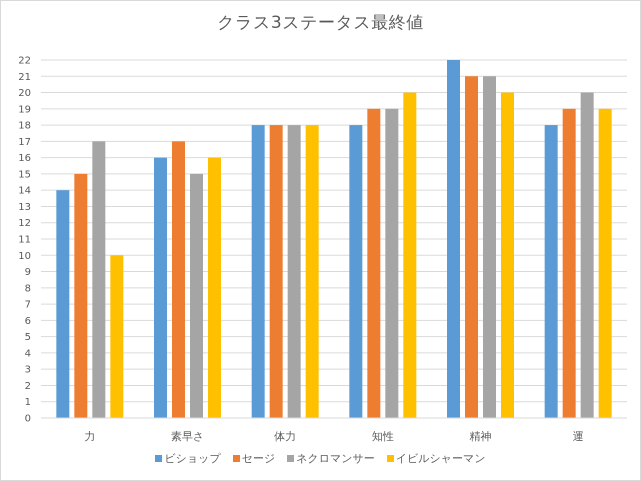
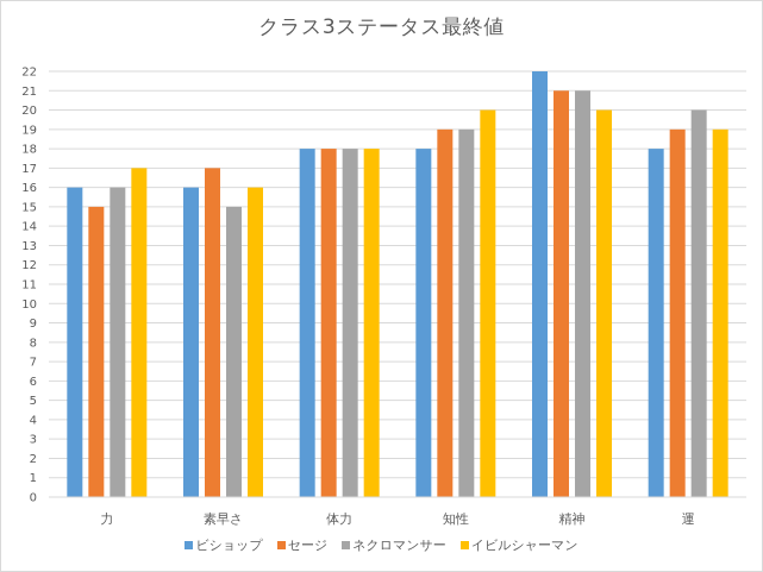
ビショップ/力: 14 -> 16
ネクロマンサー/力: 17 -> 16
イビルシャーマン/力: 10 -> 17
